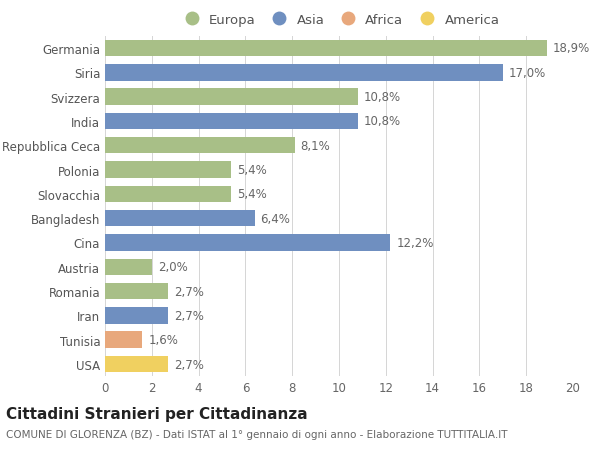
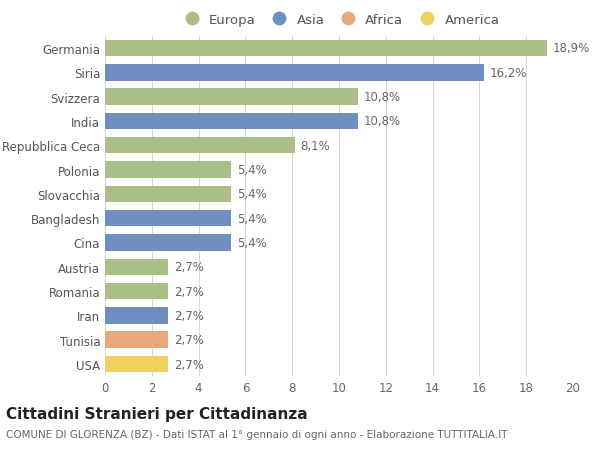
Siria: 17,0% -> 16,2%
Bangladesh: 6,4% -> 5,4%
Cina: 12,2% -> 5,4%
Austria: 2,0% -> 2,7%
Tunisia: 1,6% -> 2,7%
